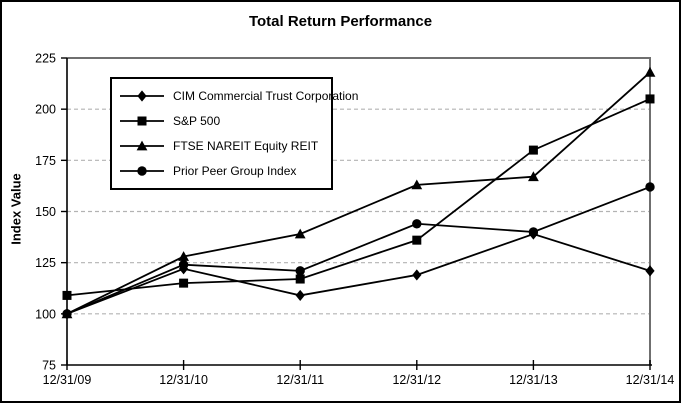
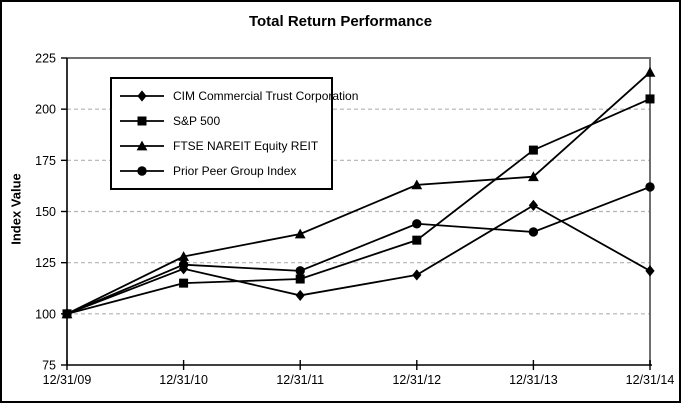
S&P 500/12/31/09: 109 -> 100
CIM Commercial Trust Corporation/12/31/13: 139 -> 153
